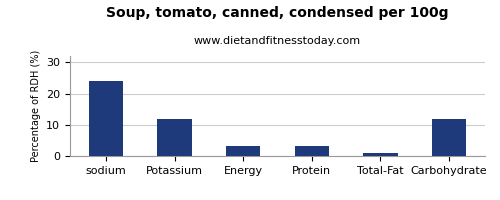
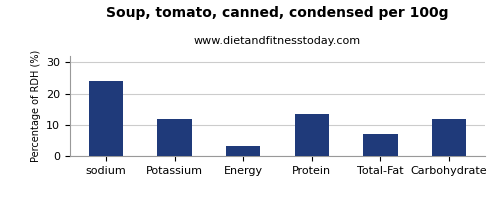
Protein: 3.3 -> 13.5
Total-Fat: 1.0 -> 7.0
